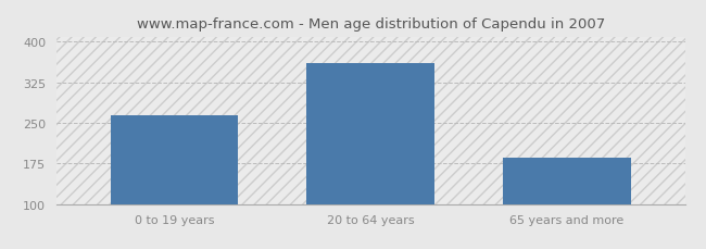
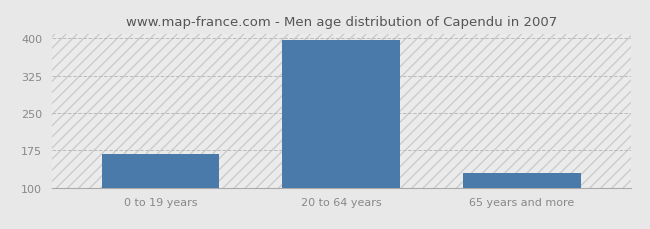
0 to 19 years: 265 -> 168
20 to 64 years: 360 -> 396
65 years and more: 185 -> 130
